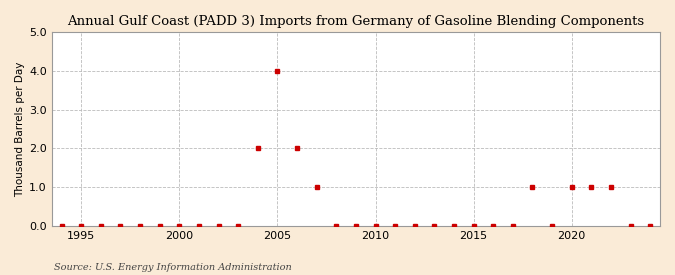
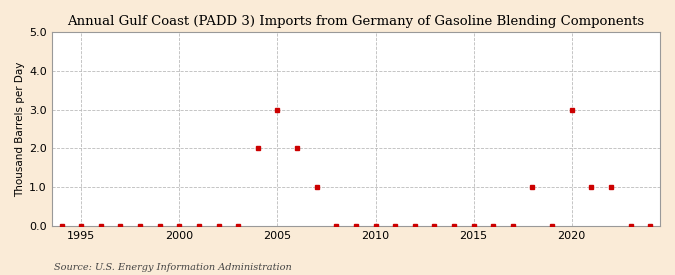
2005: 4 -> 3
2020: 1 -> 3
